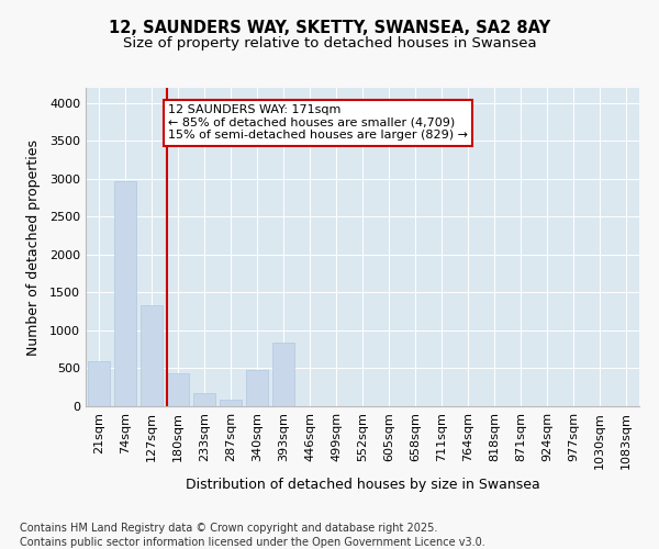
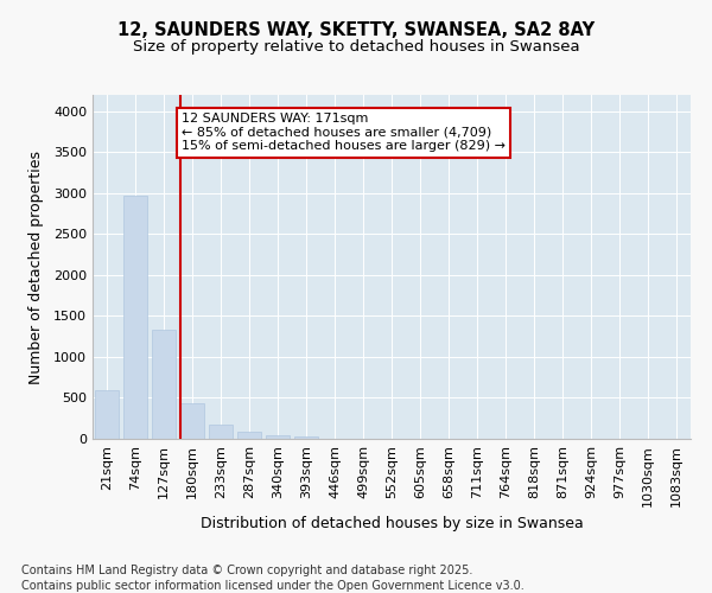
340sqm: 480 -> 40
393sqm: 840 -> 20
